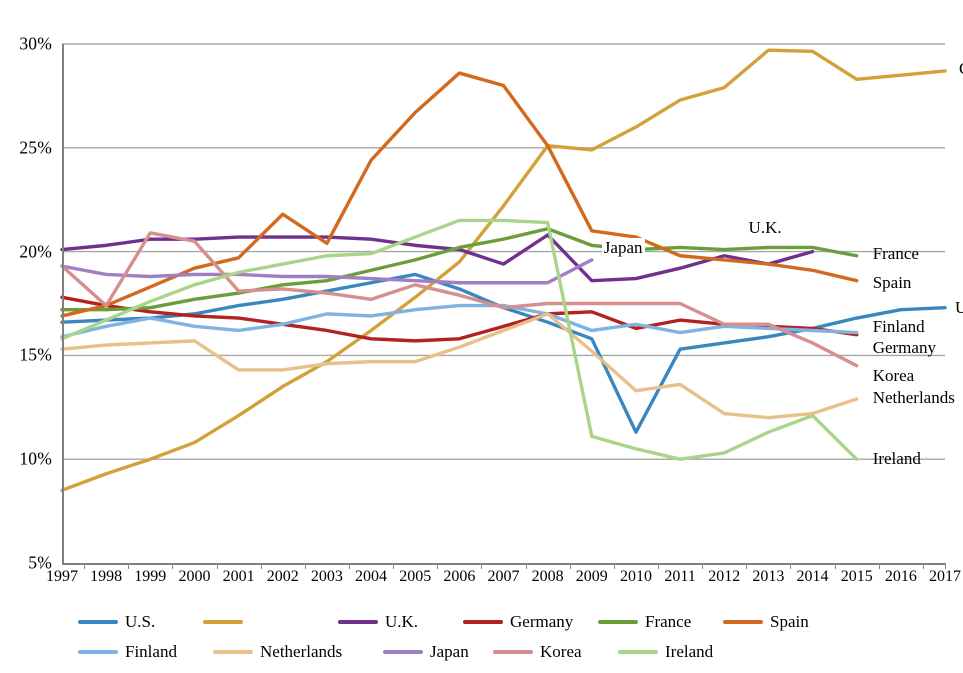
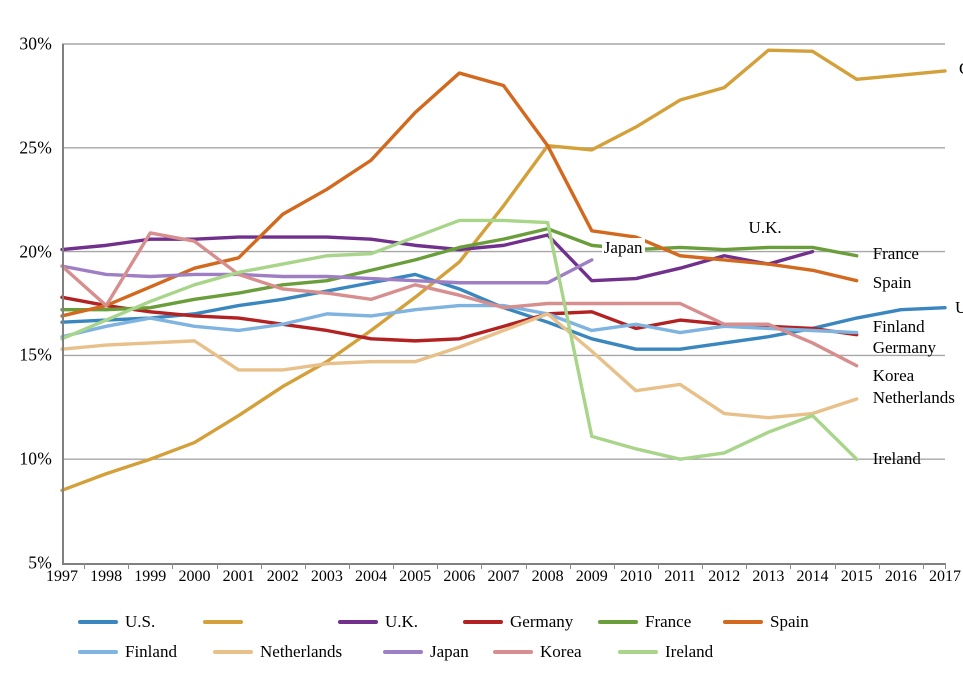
Korea/2001: 18.1% -> 18.9%
Spain/2003: 20.4% -> 23.0%
U.K./2007: 19.4% -> 20.3%
U.S./2010: 11.3% -> 15.3%
